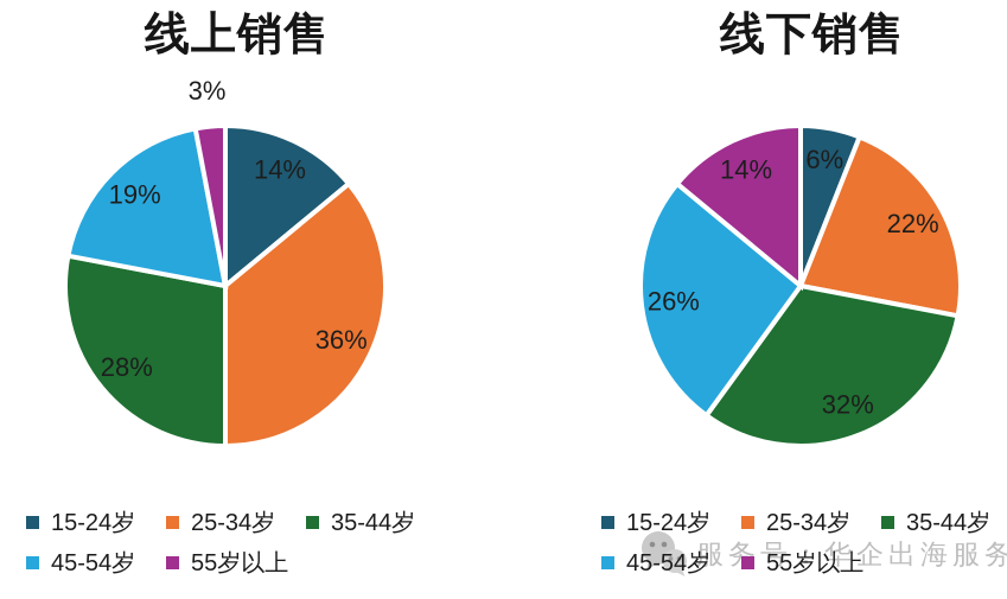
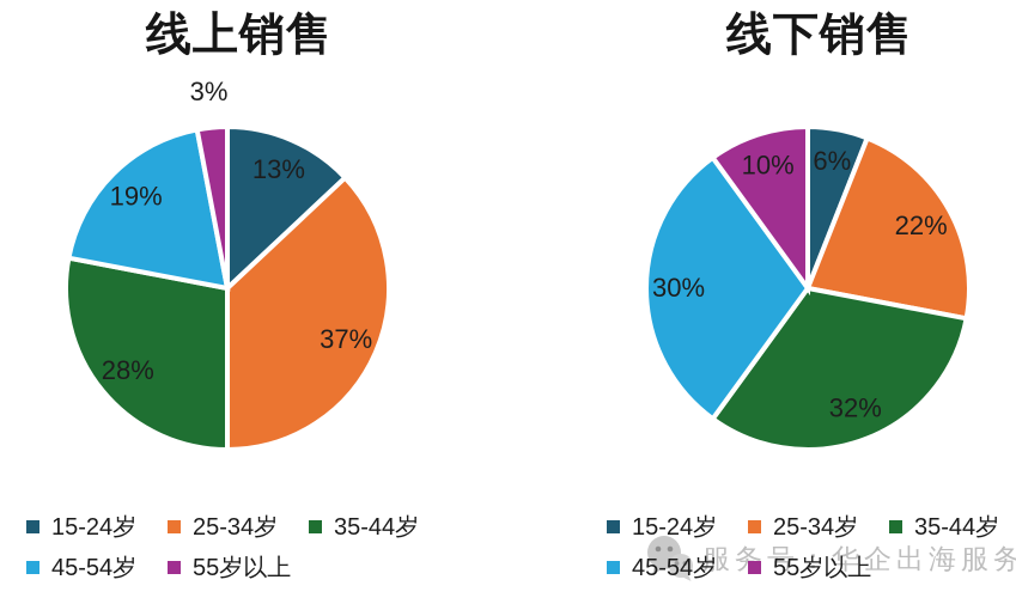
线上销售/15-24岁: 14% -> 13%
线上销售/25-34岁: 36% -> 37%
线下销售/45-54岁: 26% -> 30%
线下销售/55岁以上: 14% -> 10%
